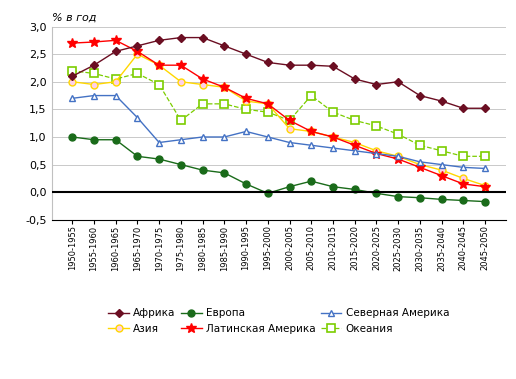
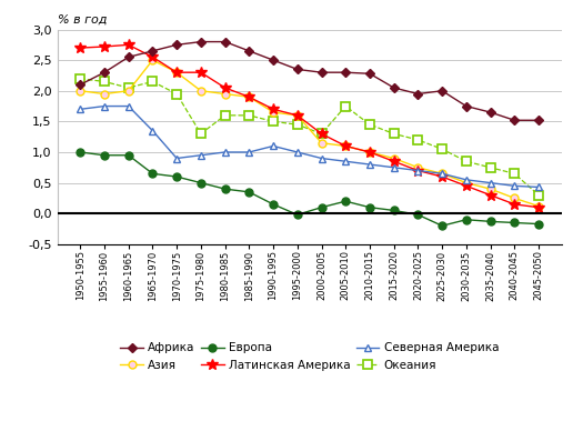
Европа/2025-2030: -0,08 -> -0,20
Океания/2045-2050: 0,65 -> 0,30
